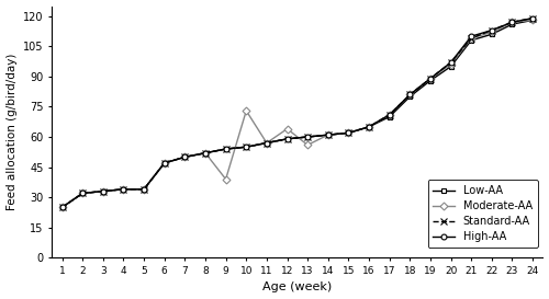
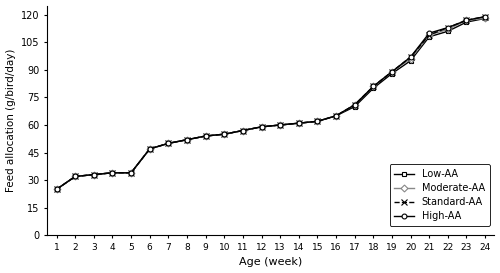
Moderate-AA/9: 39 -> 54
Moderate-AA/10: 73 -> 55
Moderate-AA/12: 64 -> 59
Moderate-AA/13: 56 -> 60
